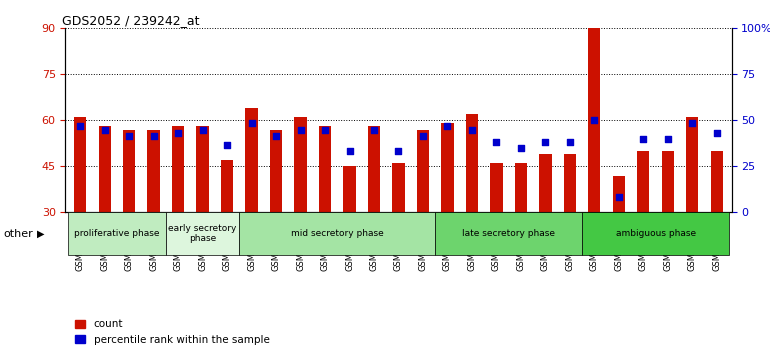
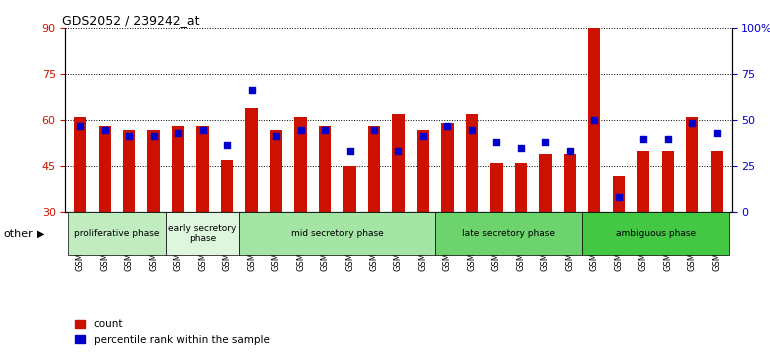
percentile rank within the sample/GSM109824: 59 -> 70
count/GSM109830: 46 -> 62
percentile rank within the sample/GSM109839: 53 -> 50
